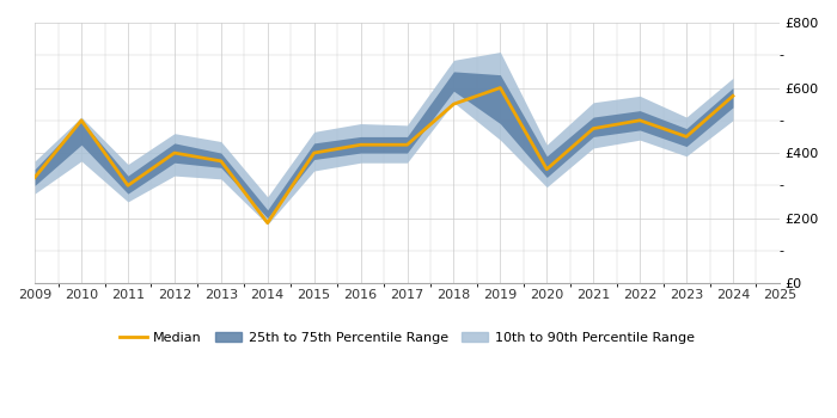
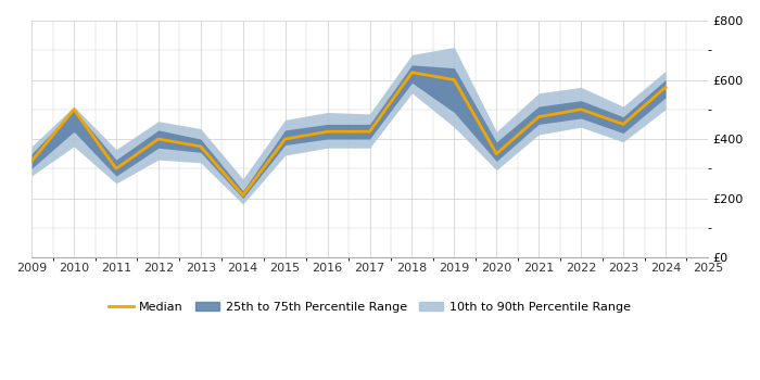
Median/2014: £185 -> £210
Median/2018: £550 -> £625
